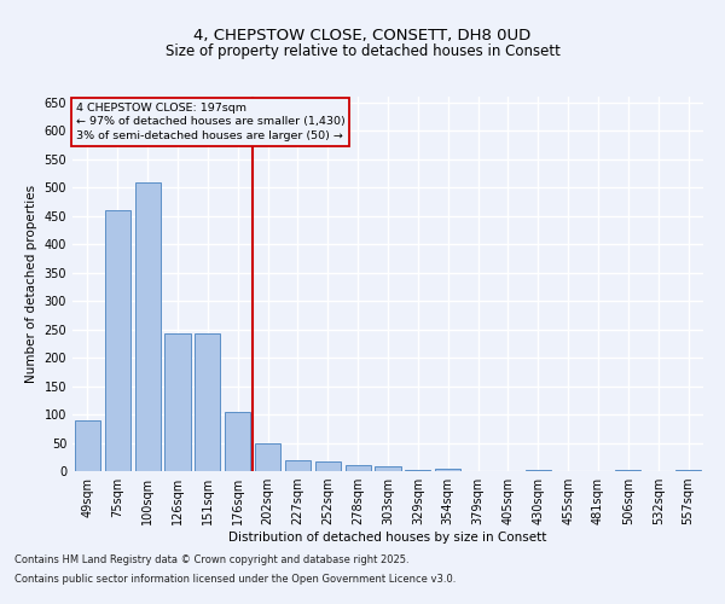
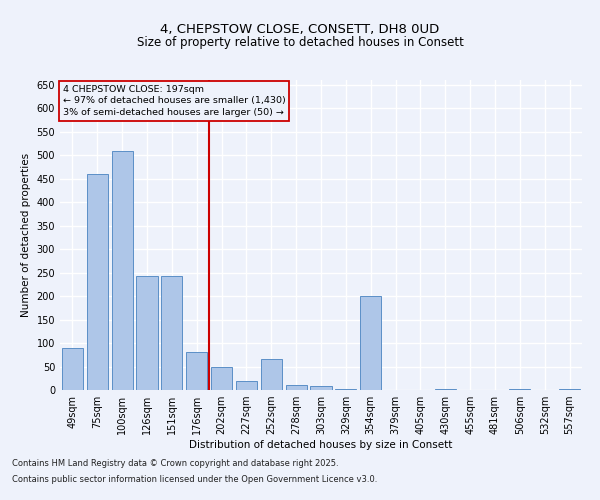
176sqm: 104 -> 80
252sqm: 18 -> 65
354sqm: 5 -> 200
